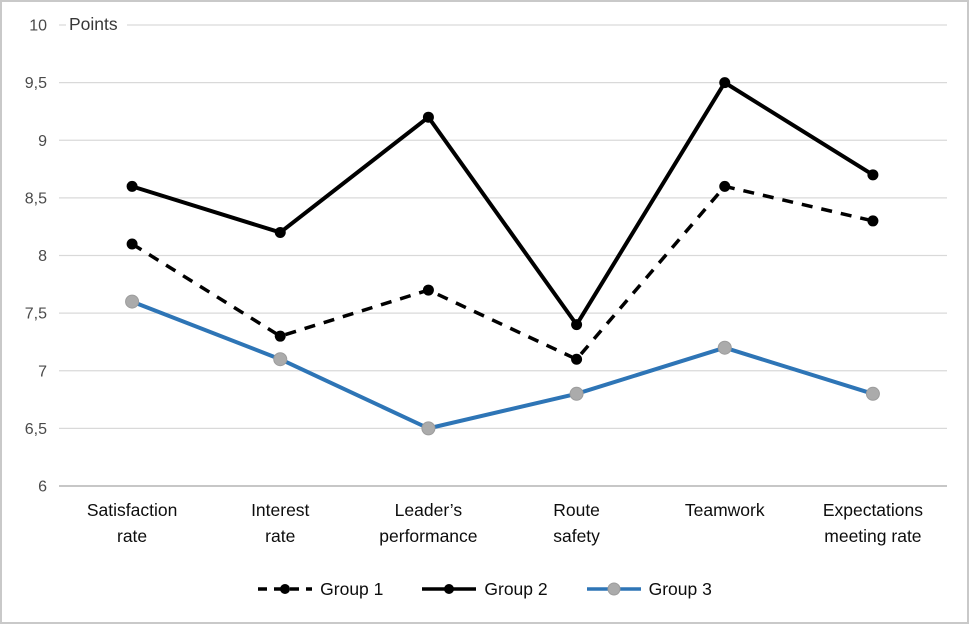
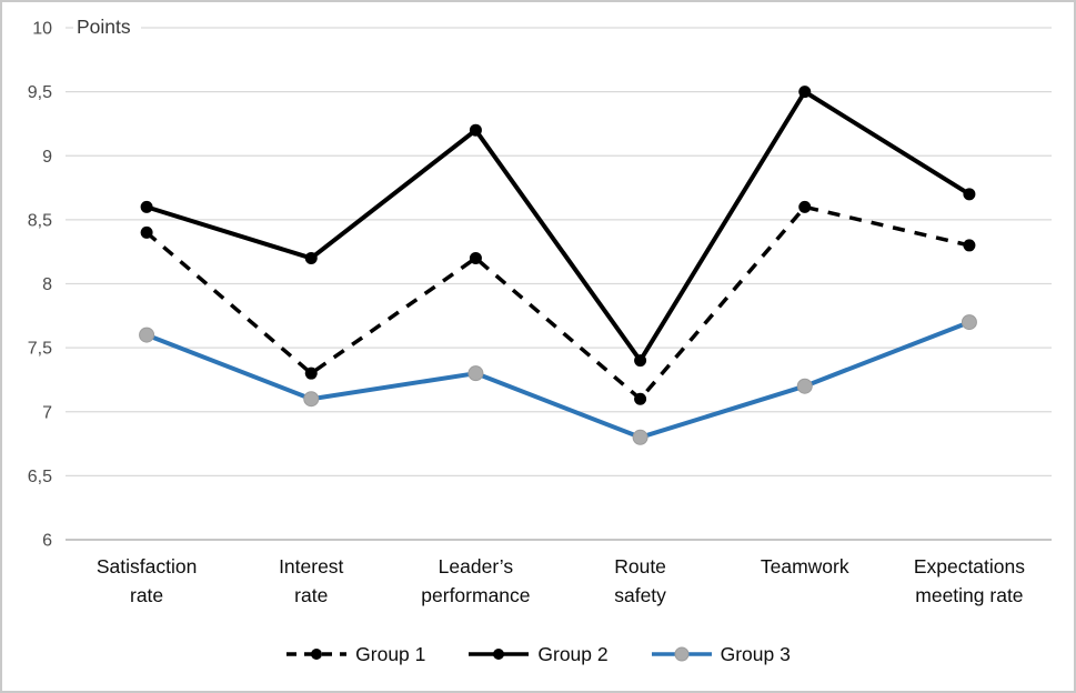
Group 1/Satisfaction rate: 8.1 -> 8.4
Group 1/Leader’s performance: 7.7 -> 8.2
Group 3/Leader’s performance: 6.5 -> 7.3
Group 3/Expectations meeting rate: 6.8 -> 7.7
